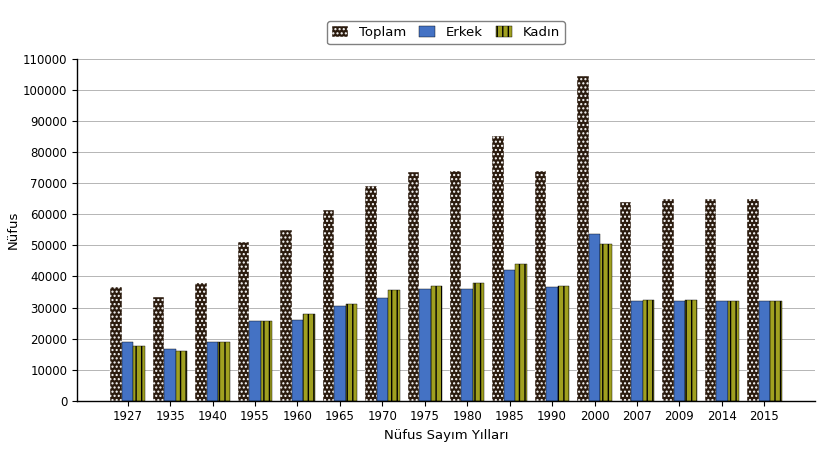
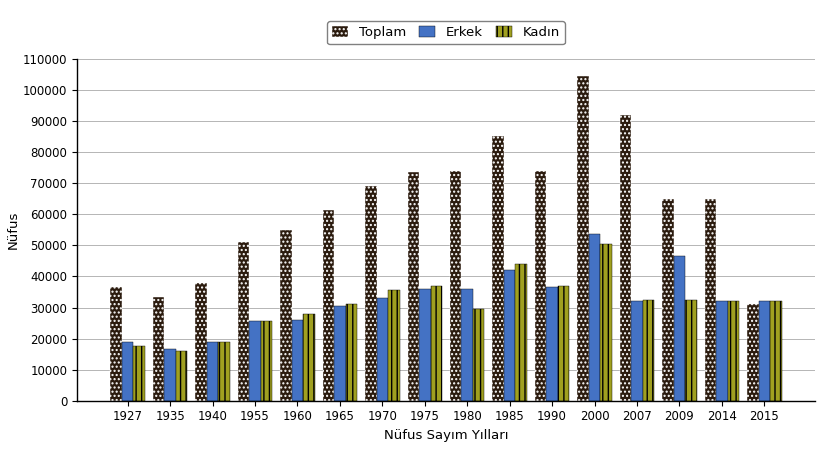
Kadın/1980: 38000 -> 29500
Toplam/2007: 64000 -> 92000
Erkek/2009: 32000 -> 46500
Toplam/2015: 65000 -> 31000
